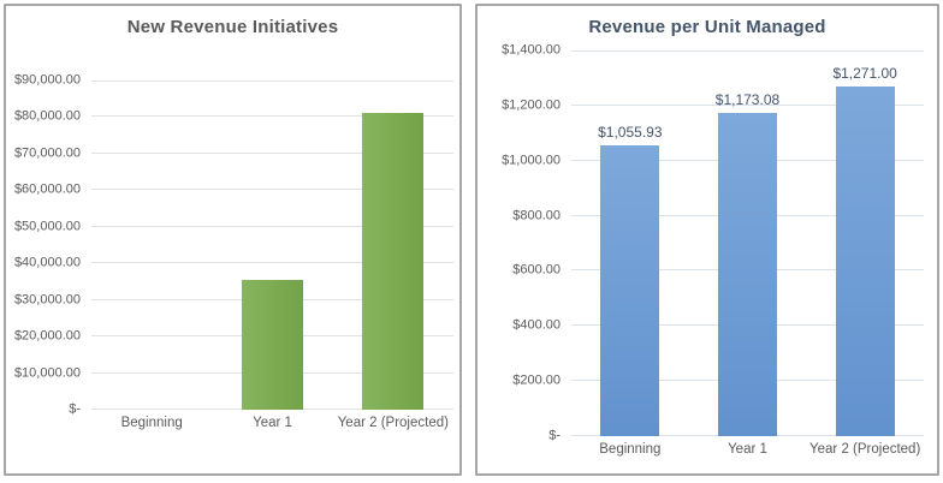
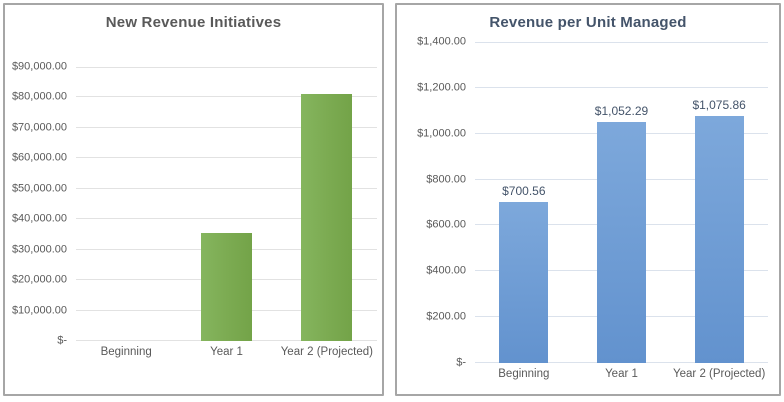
Revenue per Unit Managed/Beginning: $1,055.93 -> $700.56
Revenue per Unit Managed/Year 1: $1,173.08 -> $1,052.29
Revenue per Unit Managed/Year 2 (Projected): $1,271.00 -> $1,075.86
